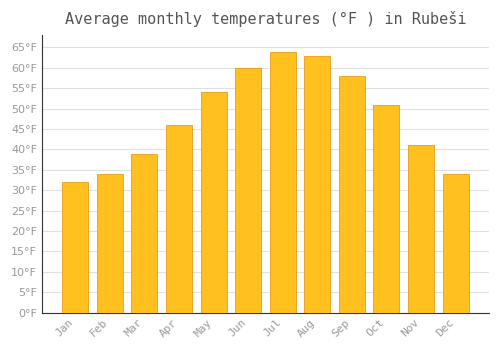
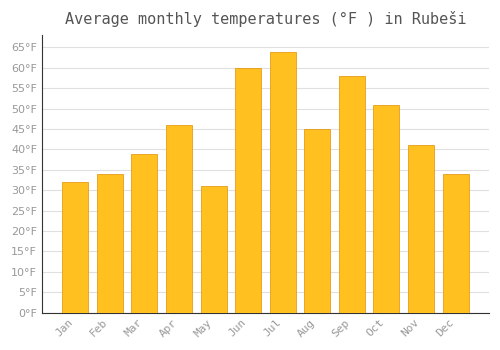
May: 54°F -> 31°F
Aug: 63°F -> 45°F
